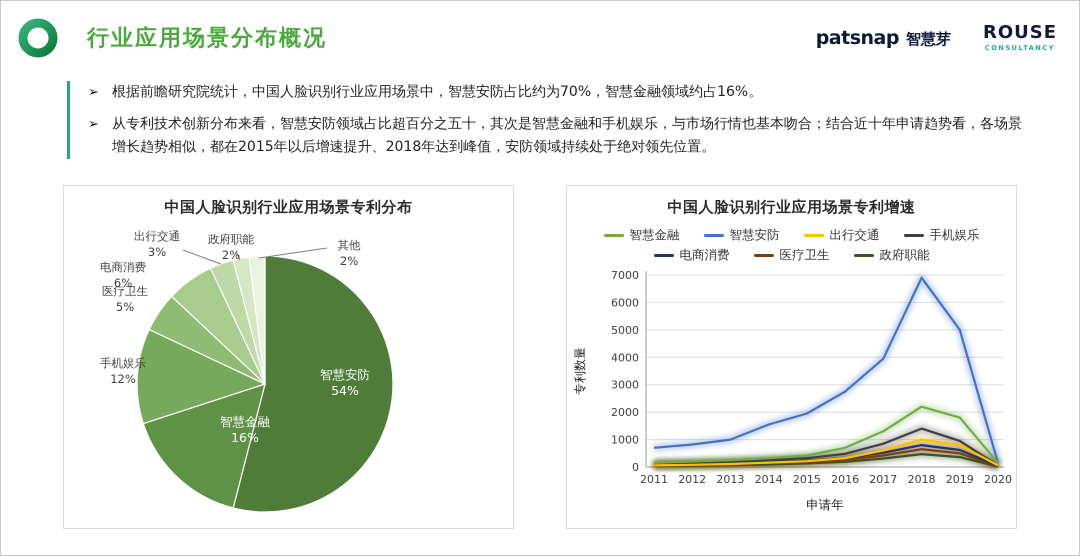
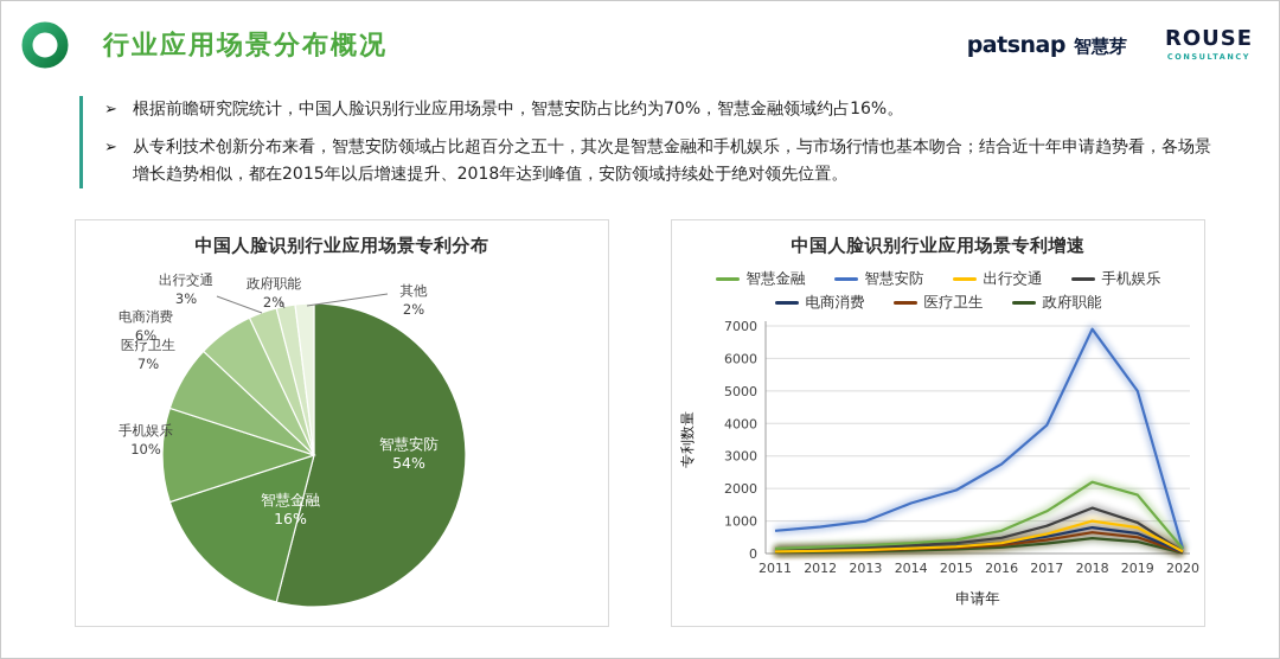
中国人脸识别行业应用场景专利分布/手机娱乐: 12% -> 10%
中国人脸识别行业应用场景专利分布/医疗卫生: 5% -> 7%
